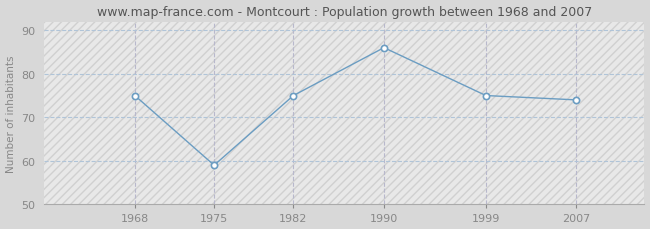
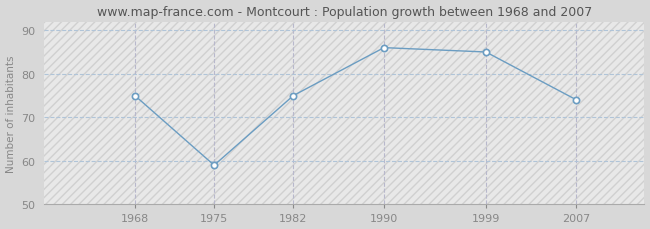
1999: 75 -> 85
